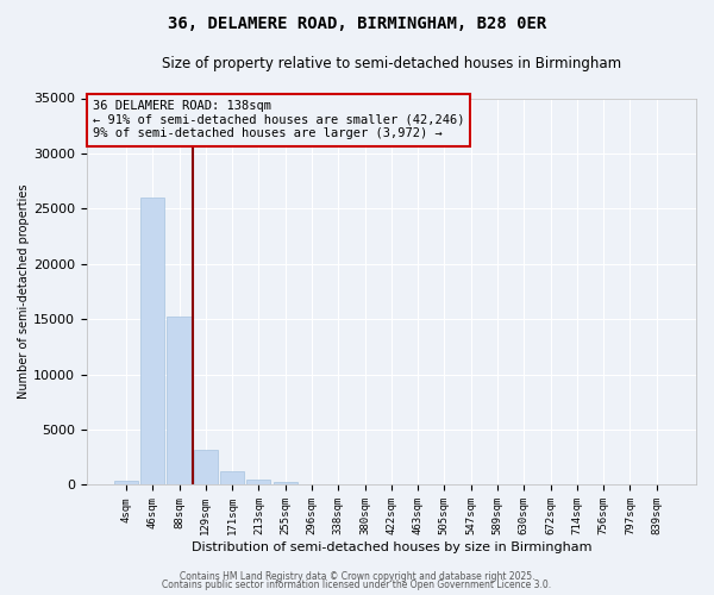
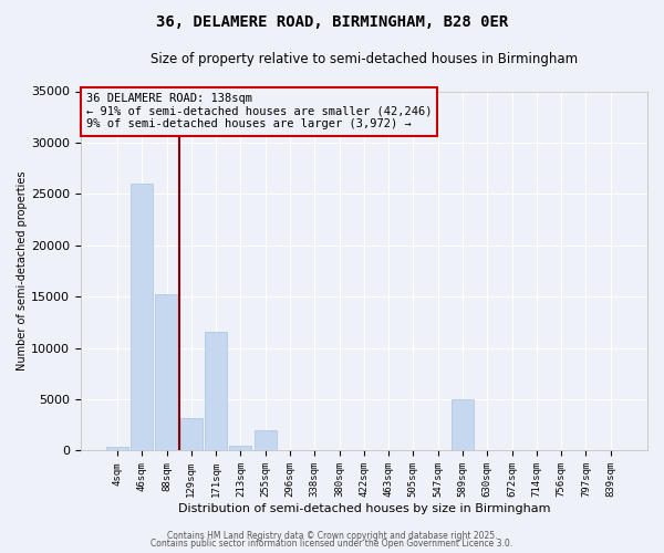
171sqm: 1200 -> 11600
255sqm: 200 -> 2000
589sqm: 0 -> 5000
